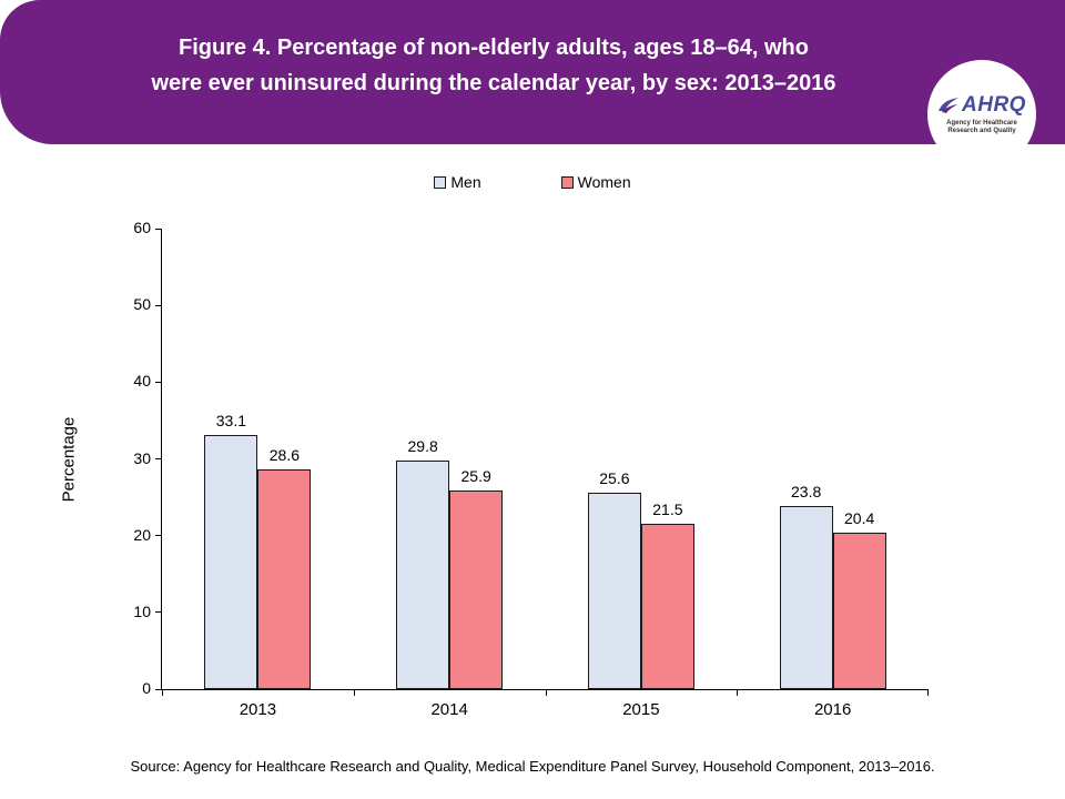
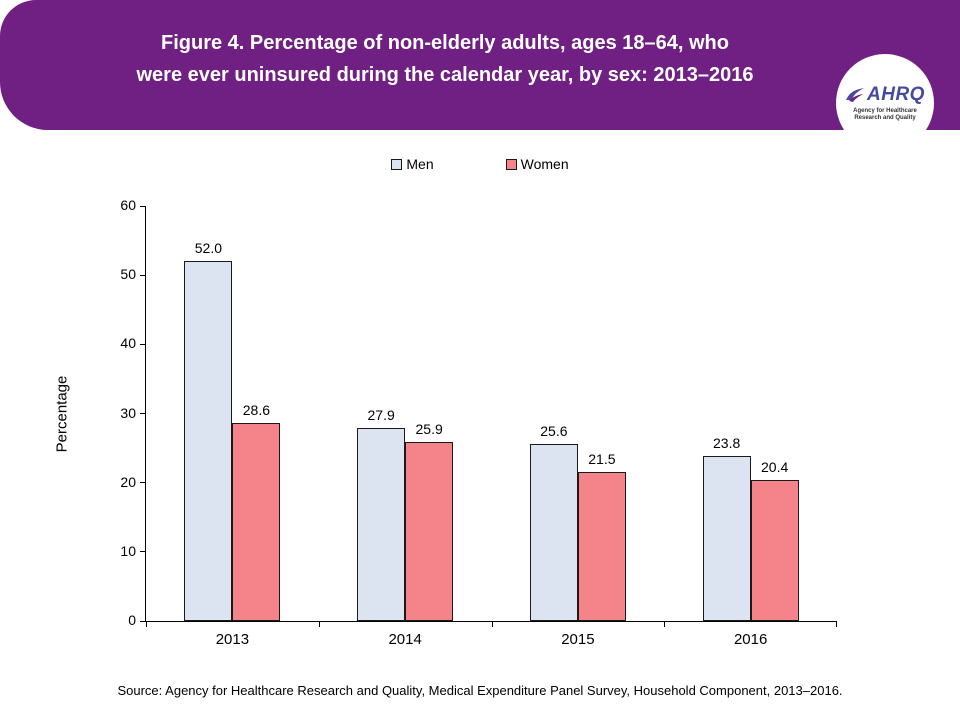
Men/2013: 33.1 -> 52.0
Men/2014: 29.8 -> 27.9
